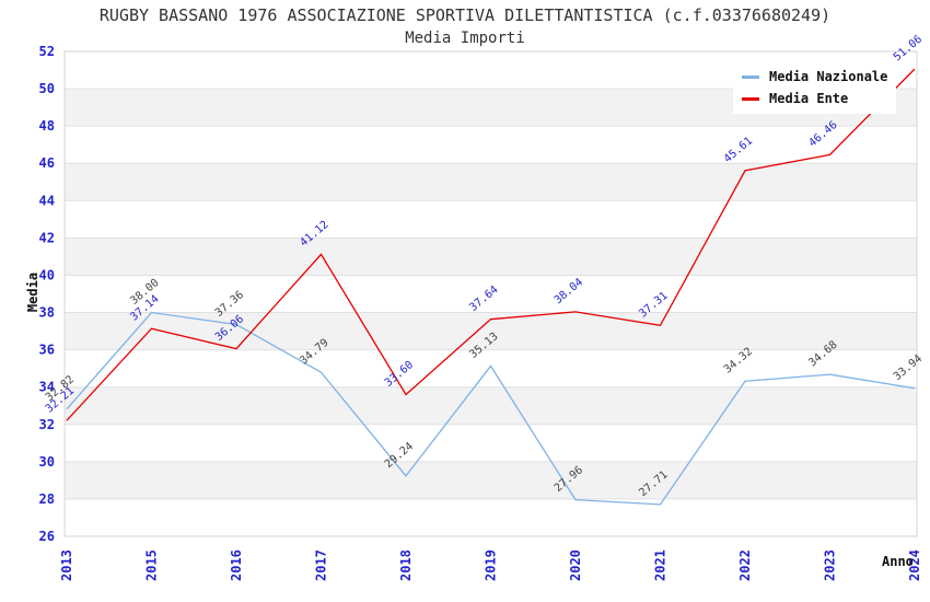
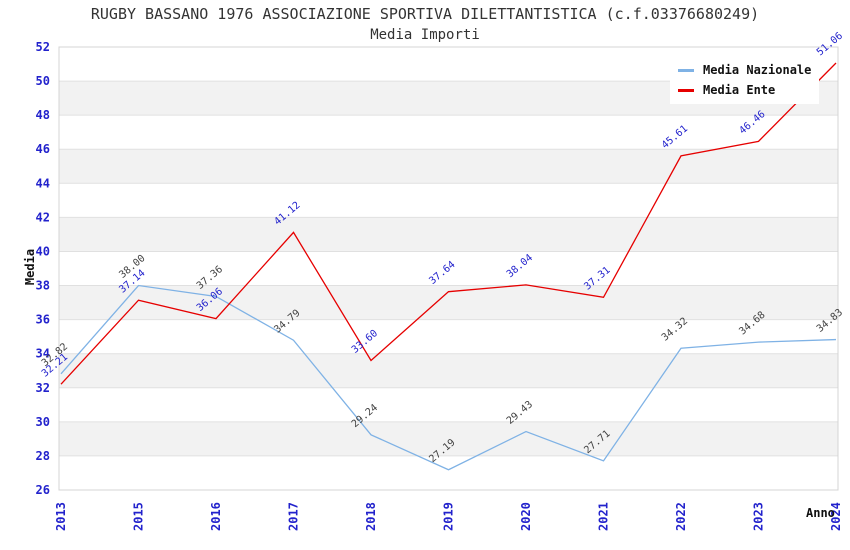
Media Nazionale/2019: 35.13 -> 27.19
Media Nazionale/2020: 27.96 -> 29.43
Media Nazionale/2024: 33.94 -> 34.83
